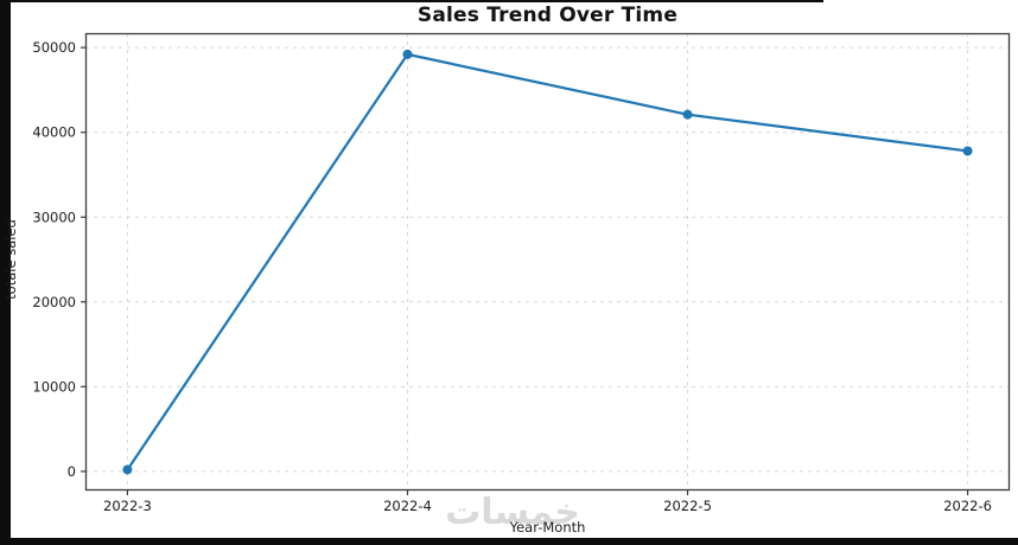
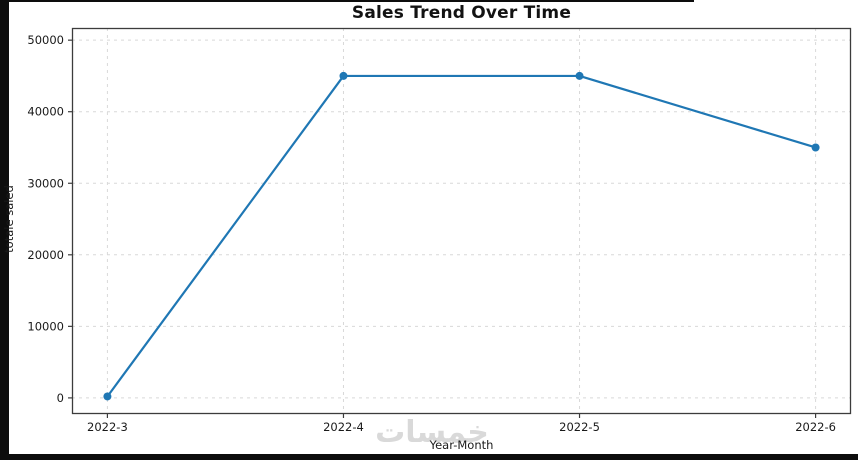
2022-4: 49000 -> 45000
2022-5: 42000 -> 45000
2022-6: 38000 -> 35000
